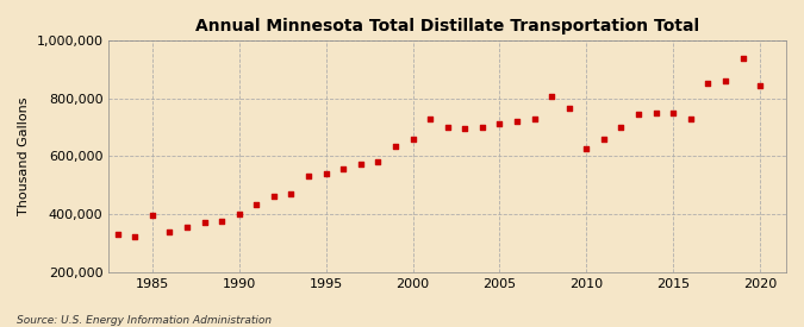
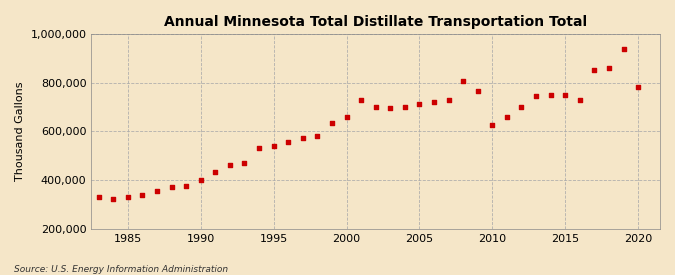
1985: 395,000 -> 330,000
2020: 845,000 -> 783,000
